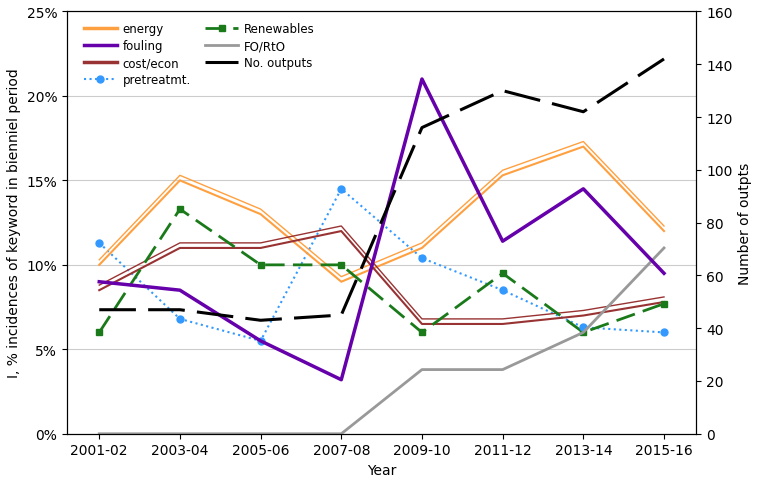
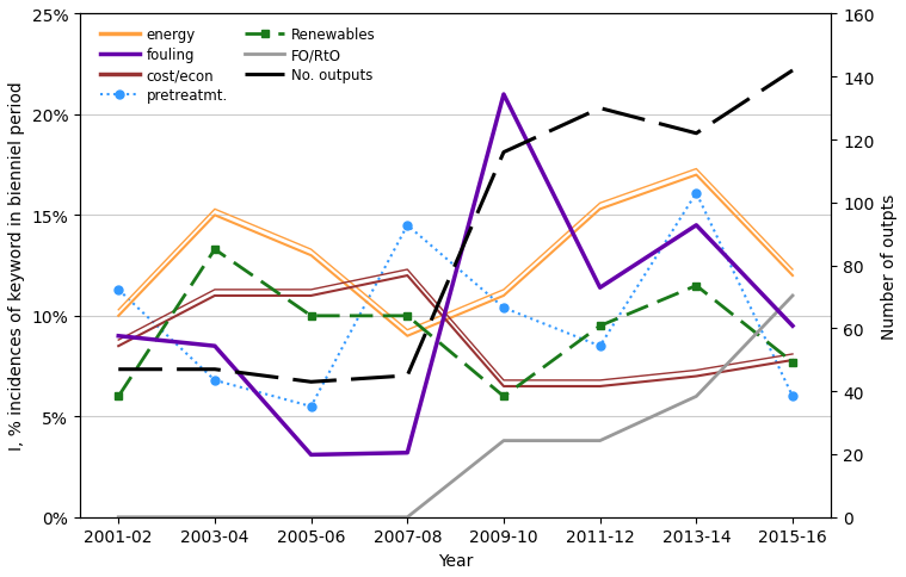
fouling/2005-06: 5.5% -> 3.1%
Renewables/2013-14: 6.0% -> 11.5%
pretreatmt./2013-14: 6.3% -> 16.1%
